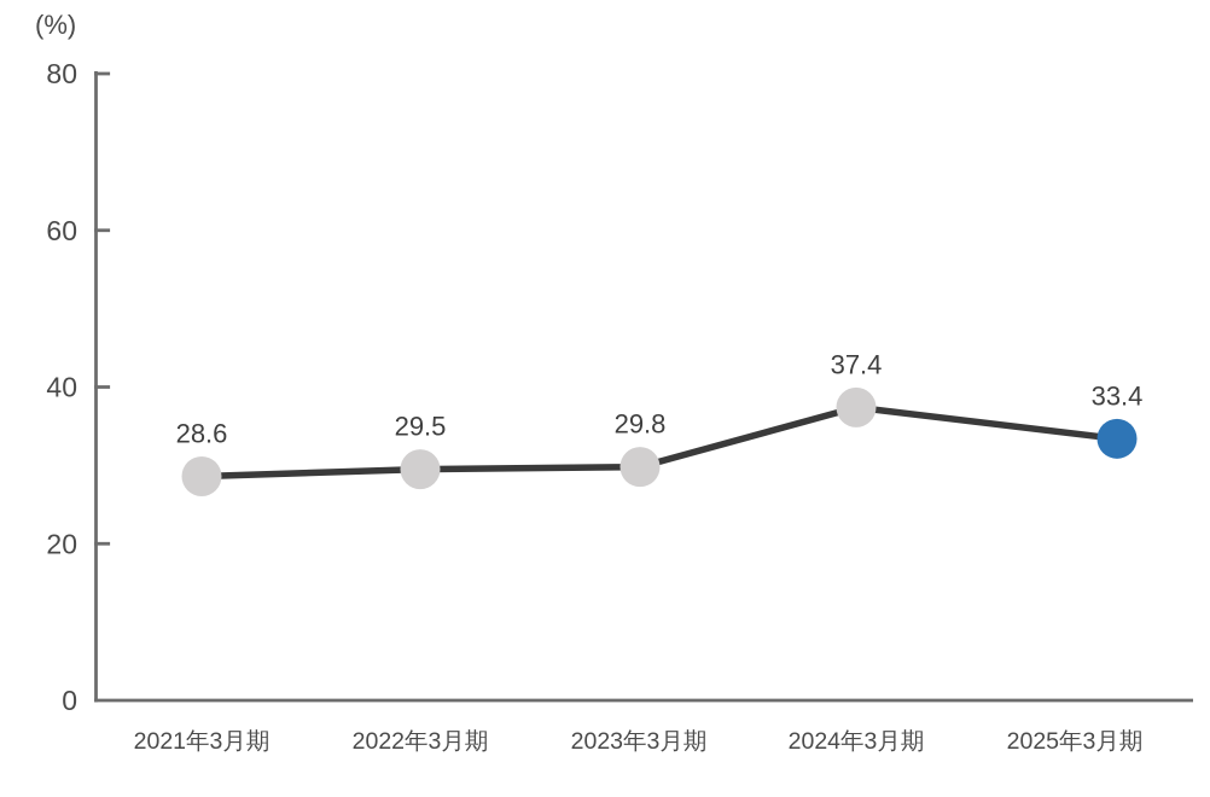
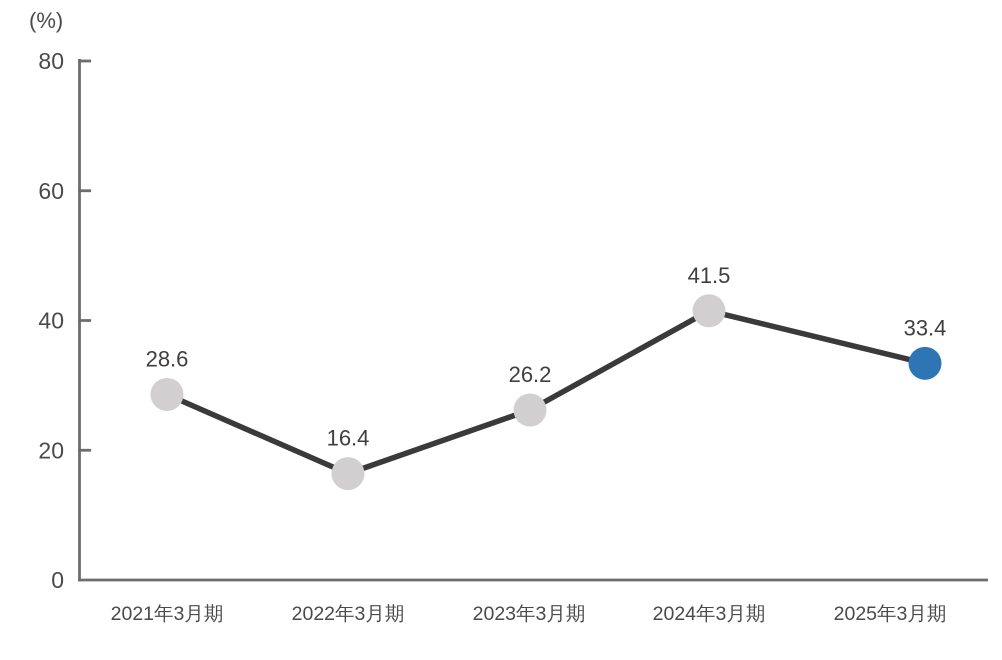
2022年3月期: 29.5 -> 16.4
2023年3月期: 29.8 -> 26.2
2024年3月期: 37.4 -> 41.5
